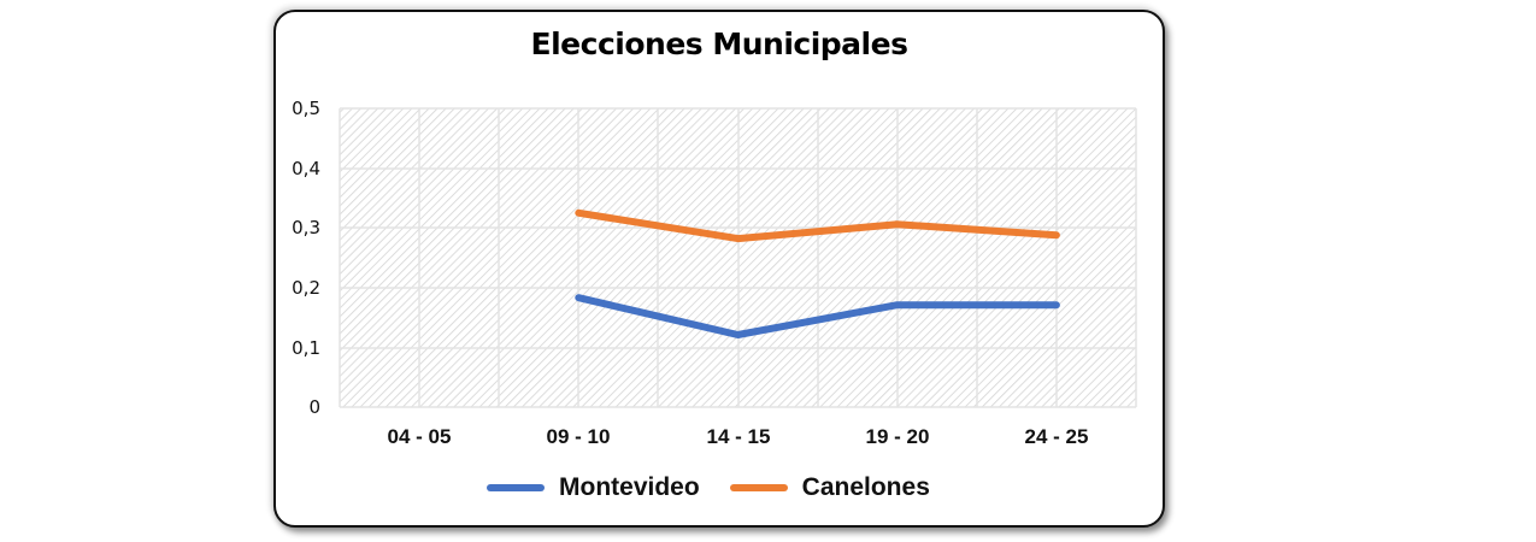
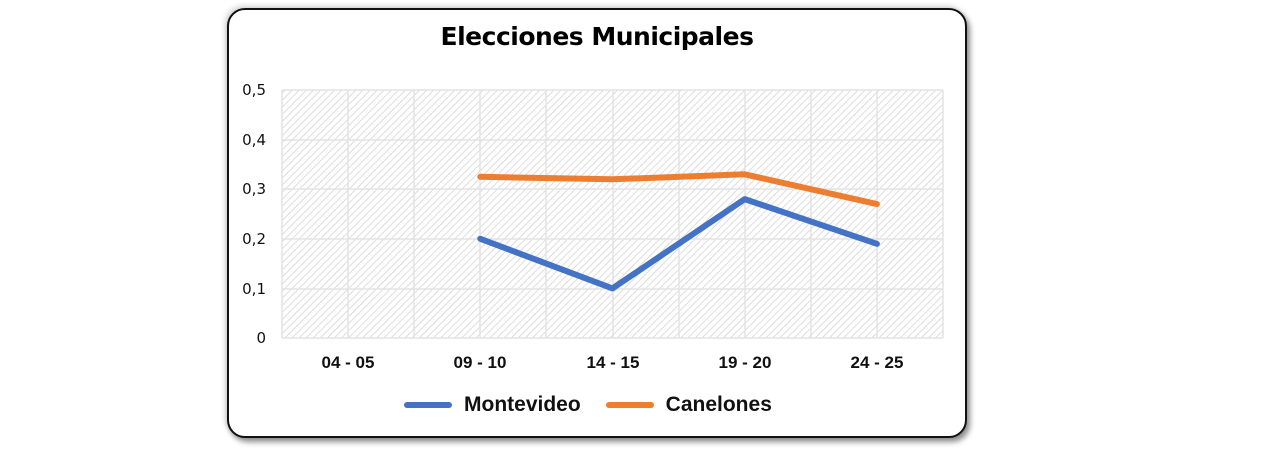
Montevideo/09 - 10: 0,18 -> 0,20
Montevideo/14 - 15: 0,12 -> 0,10
Canelones/14 - 15: 0,28 -> 0,32
Montevideo/19 - 20: 0,17 -> 0,28
Canelones/19 - 20: 0,31 -> 0,33
Montevideo/24 - 25: 0,17 -> 0,19
Canelones/24 - 25: 0,29 -> 0,27
